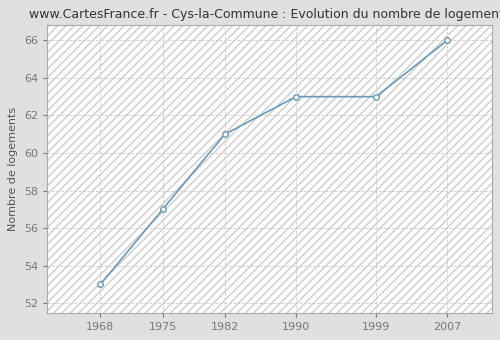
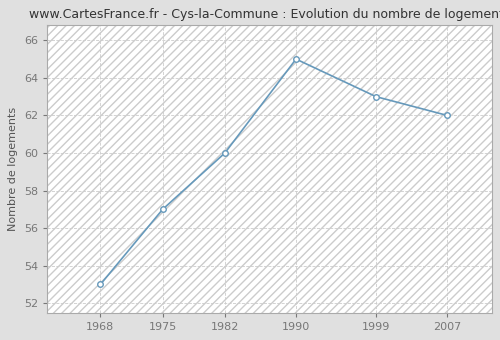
1982: 61 -> 60
1990: 63 -> 65
2007: 66 -> 62
